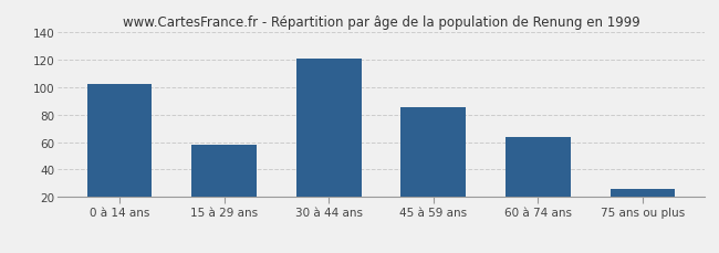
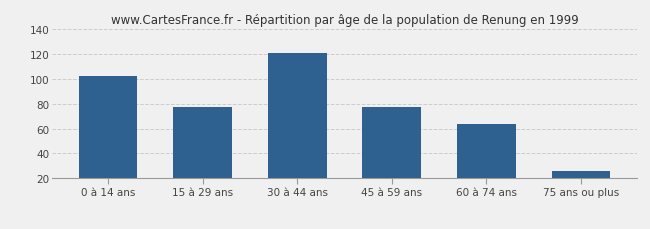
15 à 29 ans: 58 -> 77
45 à 59 ans: 85 -> 77
